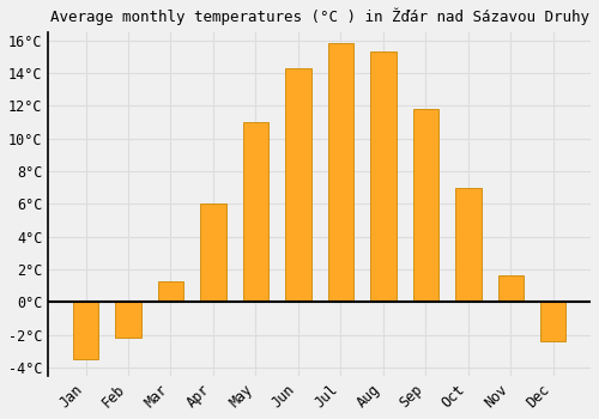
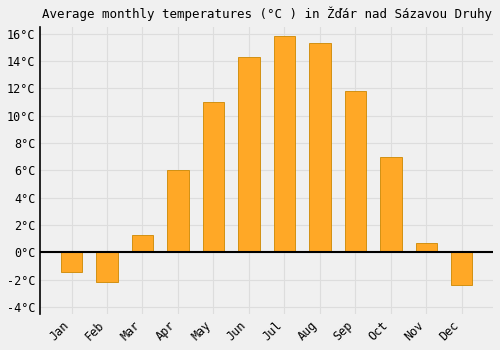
Jan: -3.5°C -> -1.4°C
Nov: 1.6°C -> 0.7°C
